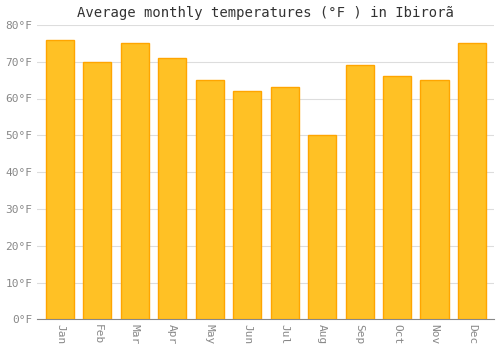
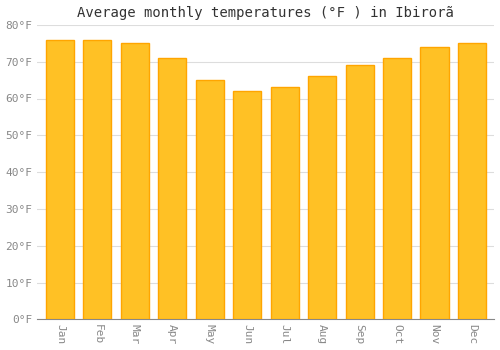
Feb: 70°F -> 76°F
Aug: 50°F -> 66°F
Oct: 66°F -> 71°F
Nov: 65°F -> 74°F
